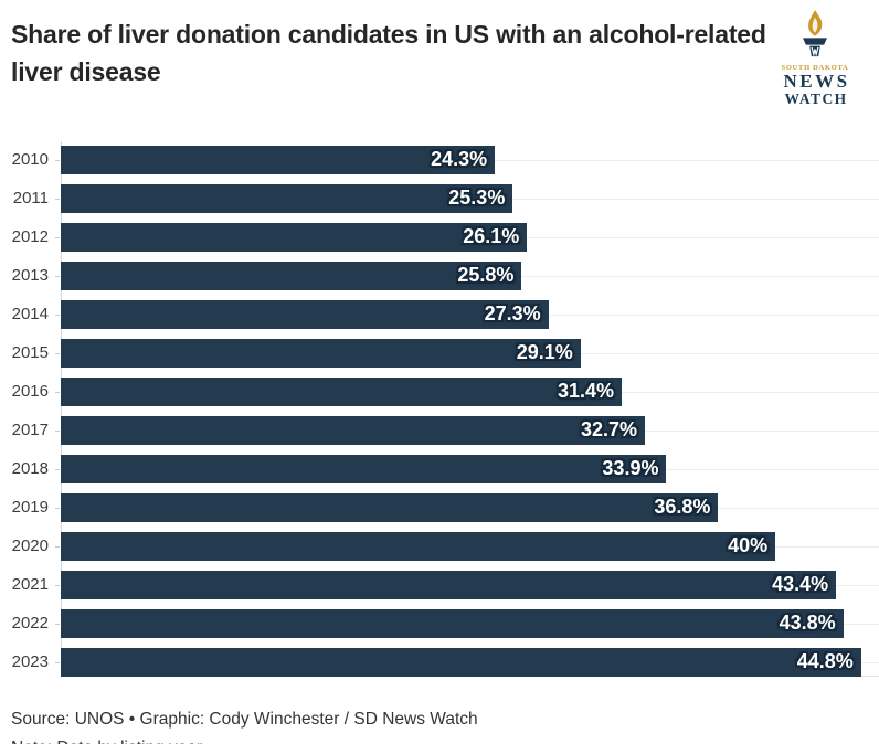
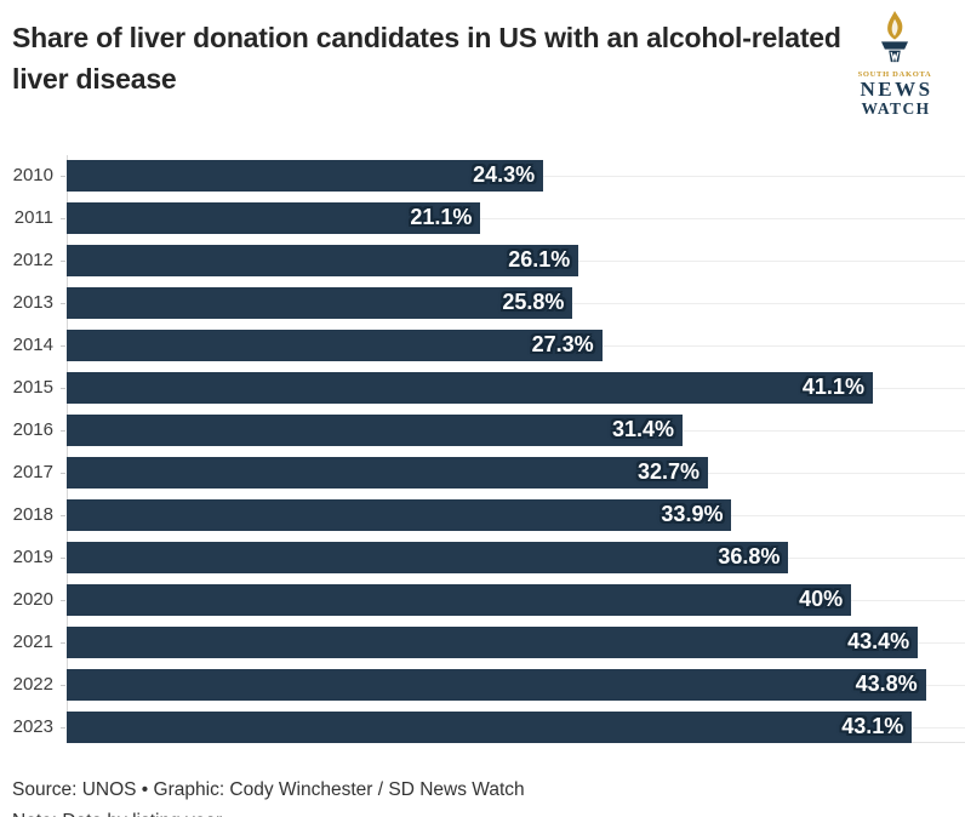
2011: 25.3% -> 21.1%
2015: 29.1% -> 41.1%
2023: 44.8% -> 43.1%
